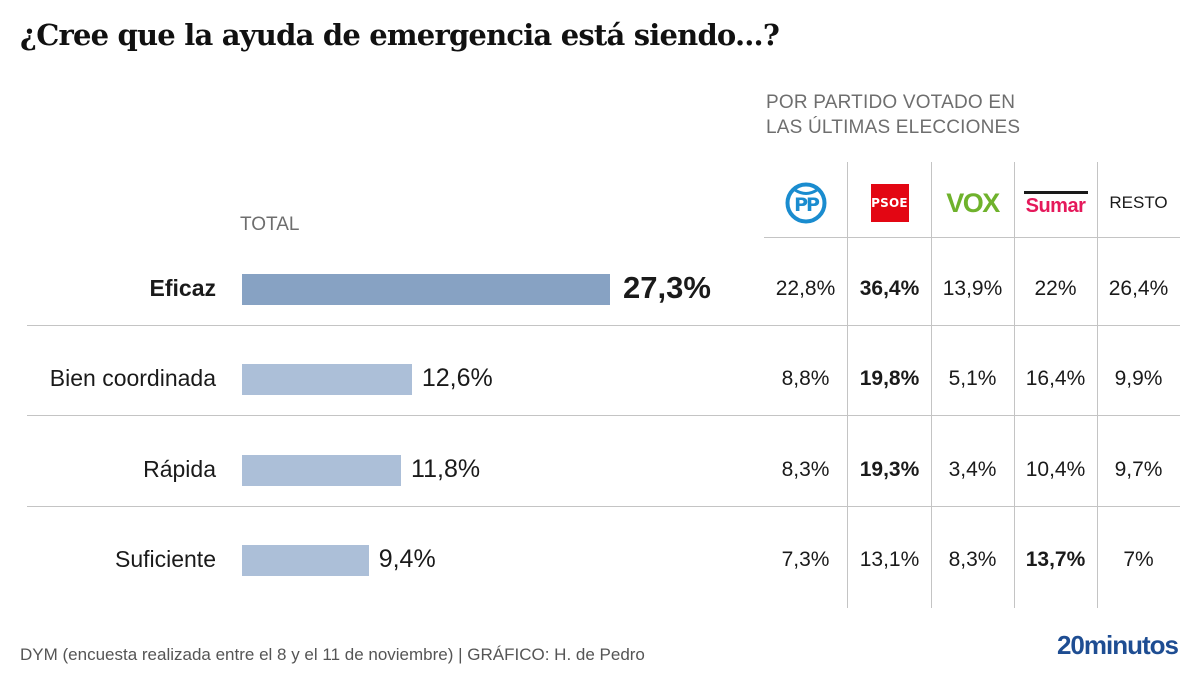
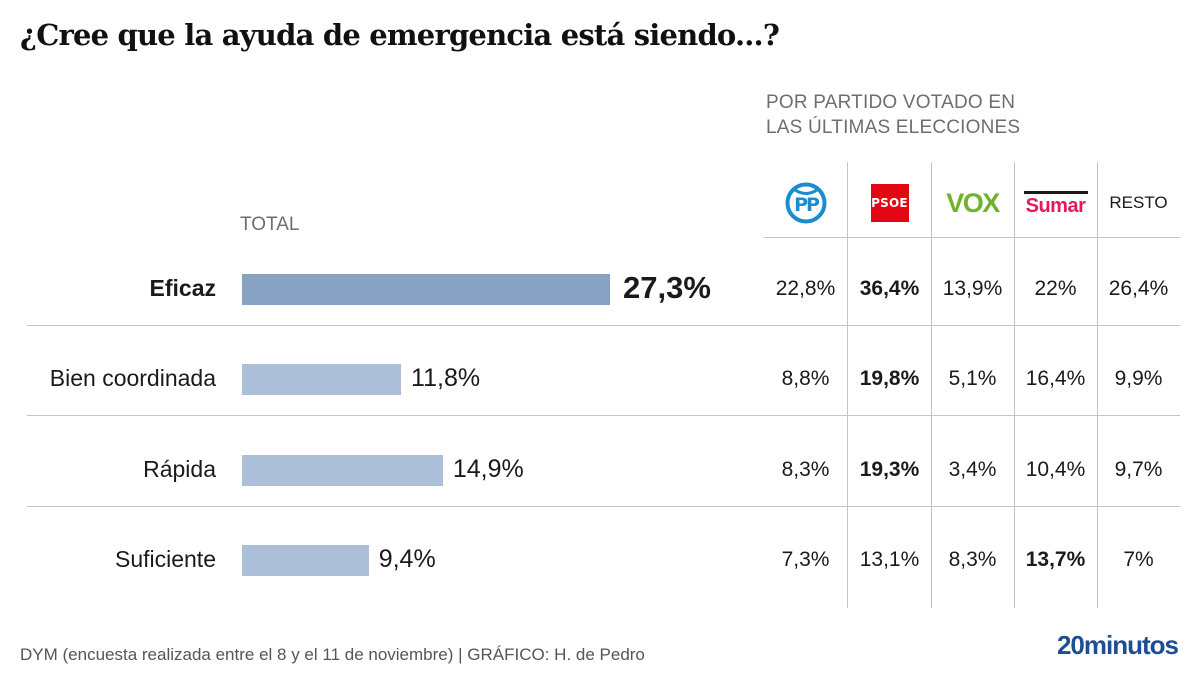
Bien coordinada: 12,6% -> 11,8%
Rápida: 11,8% -> 14,9%
